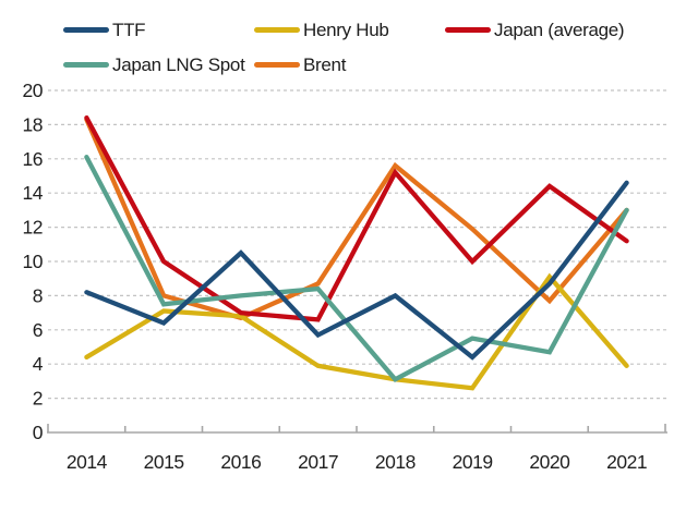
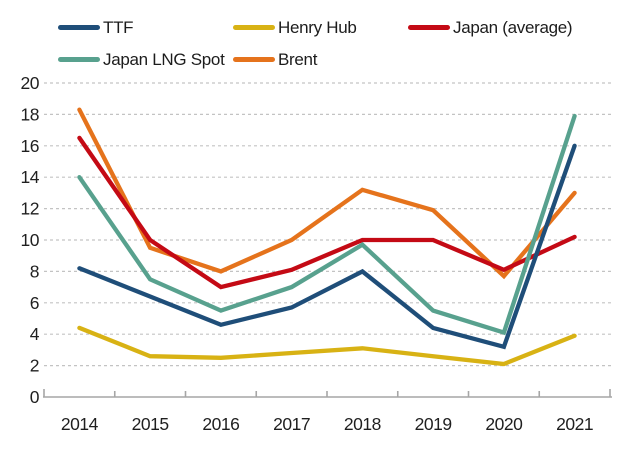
Japan (average)/2014: 18.4 -> 16.5
Japan LNG Spot/2014: 16.1 -> 14.0
Henry Hub/2015: 7.1 -> 2.6
Brent/2015: 8.0 -> 9.5
TTF/2016: 10.5 -> 4.6
Henry Hub/2016: 6.8 -> 2.5
Japan LNG Spot/2016: 8.0 -> 5.5
Brent/2016: 6.7 -> 8.0
Henry Hub/2017: 3.9 -> 2.8
Japan (average)/2017: 6.6 -> 8.1
Japan LNG Spot/2017: 8.4 -> 7.0
Brent/2017: 8.7 -> 10.0
Japan (average)/2018: 15.2 -> 10.0
Japan LNG Spot/2018: 3.1 -> 9.7
Brent/2018: 15.6 -> 13.2
TTF/2020: 8.7 -> 3.2
Henry Hub/2020: 9.1 -> 2.1
Japan (average)/2020: 14.4 -> 8.1
Japan LNG Spot/2020: 4.7 -> 4.1
TTF/2021: 14.6 -> 16.0
Japan (average)/2021: 11.2 -> 10.2
Japan LNG Spot/2021: 13.0 -> 17.9
